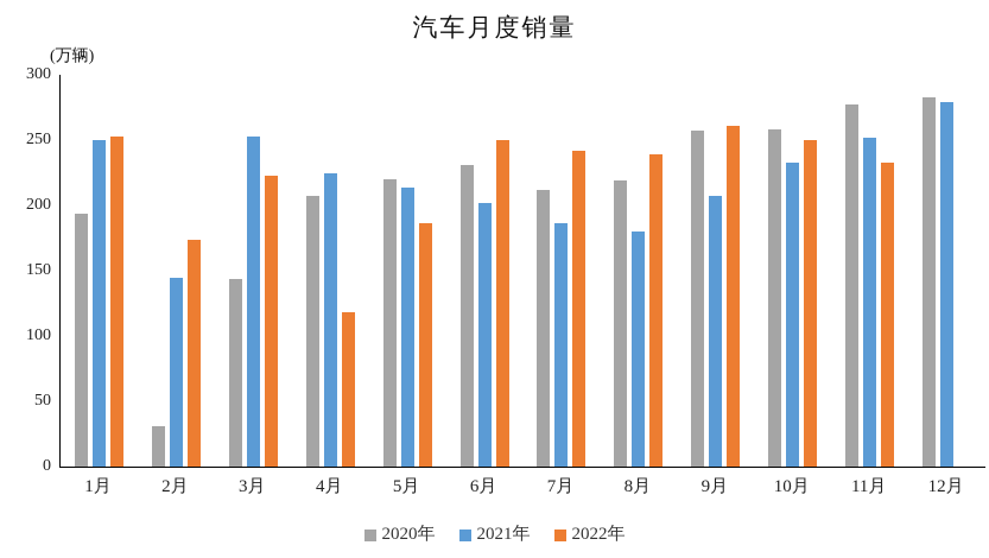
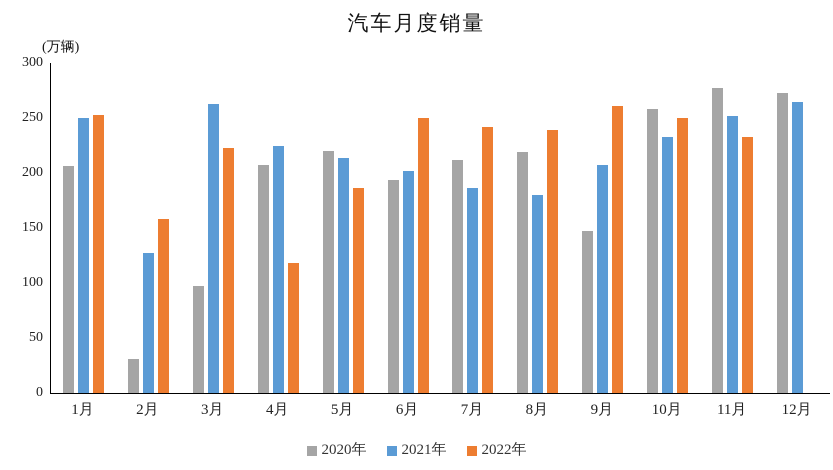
2020年/1月: 194 -> 206
2021年/2月: 145 -> 127
2022年/2月: 174 -> 158
2020年/3月: 144 -> 97
2021年/3月: 253 -> 263
2020年/6月: 231 -> 194
2020年/9月: 257 -> 147
2020年/12月: 283 -> 273
2021年/12月: 279 -> 265
